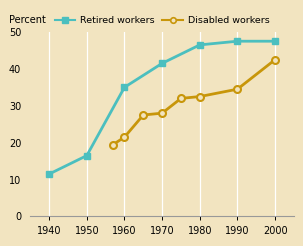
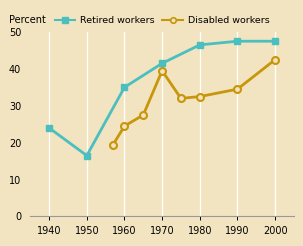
Retired workers/1940: 11.5 -> 24.0
Disabled workers/1960: 21.5 -> 24.5
Disabled workers/1970: 28.0 -> 39.5
